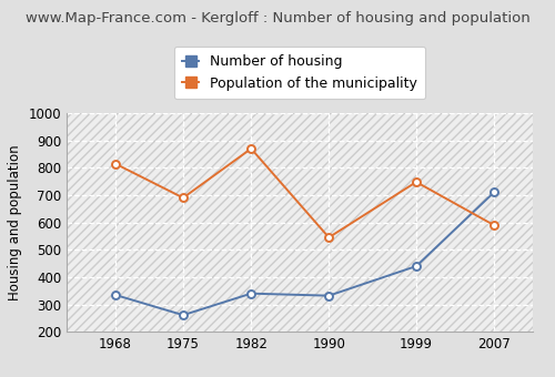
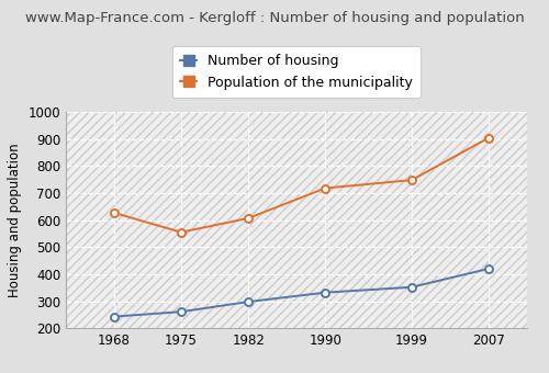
Number of housing/1968: 335 -> 243
Population of the municipality/1968: 815 -> 627
Population of the municipality/1975: 690 -> 555
Number of housing/1982: 340 -> 298
Population of the municipality/1982: 870 -> 607
Population of the municipality/1990: 545 -> 718
Number of housing/1999: 440 -> 352
Number of housing/2007: 710 -> 420
Population of the municipality/2007: 590 -> 904
